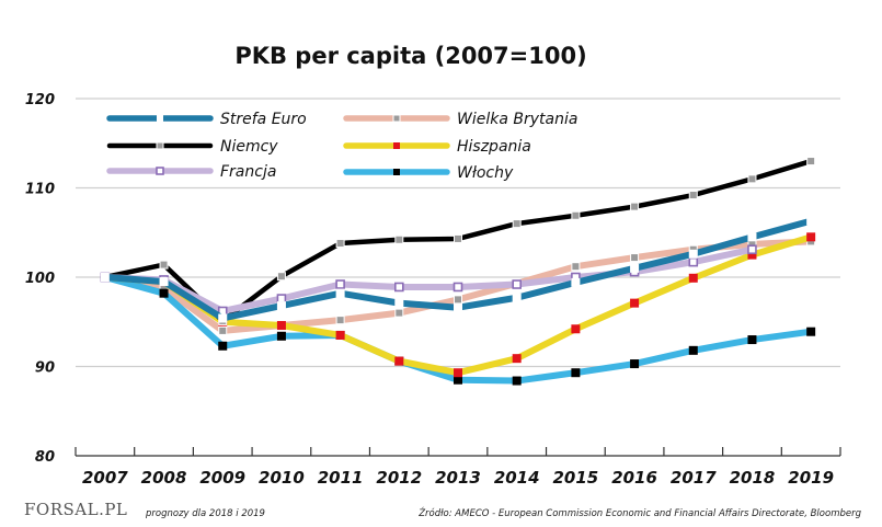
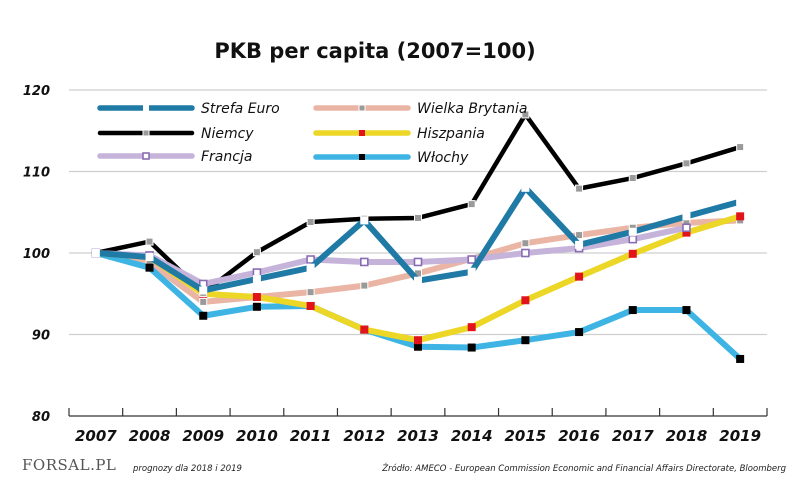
Strefa Euro/2012: 97 -> 104
Strefa Euro/2015: 99 -> 108
Niemcy/2015: 107 -> 117
Włochy/2017: 92 -> 93
Włochy/2019: 94 -> 87
